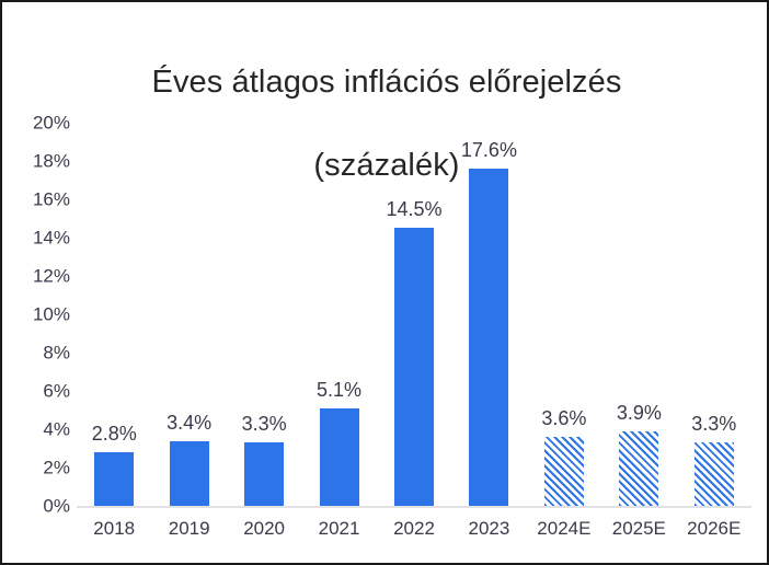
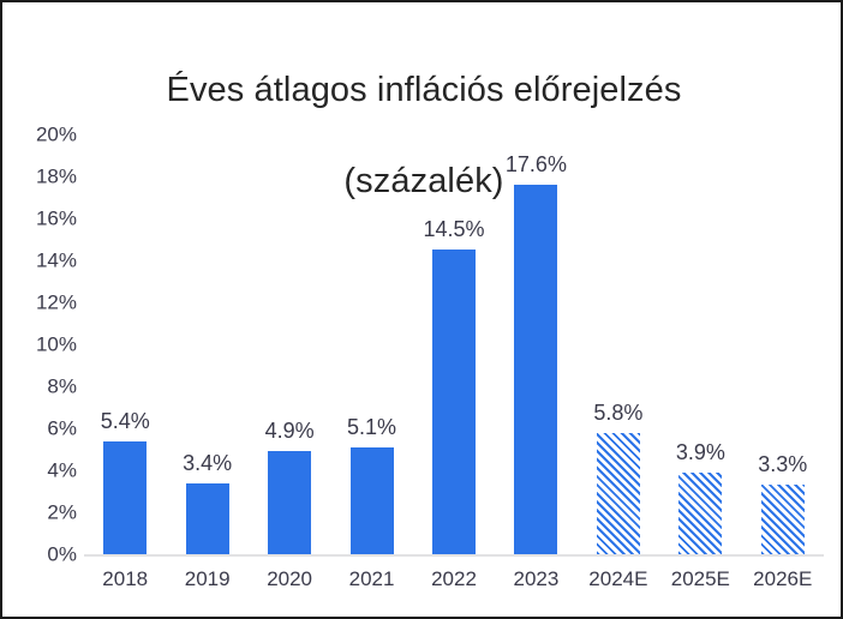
2018: 2.8% -> 5.4%
2020: 3.3% -> 4.9%
2024E: 3.6% -> 5.8%
